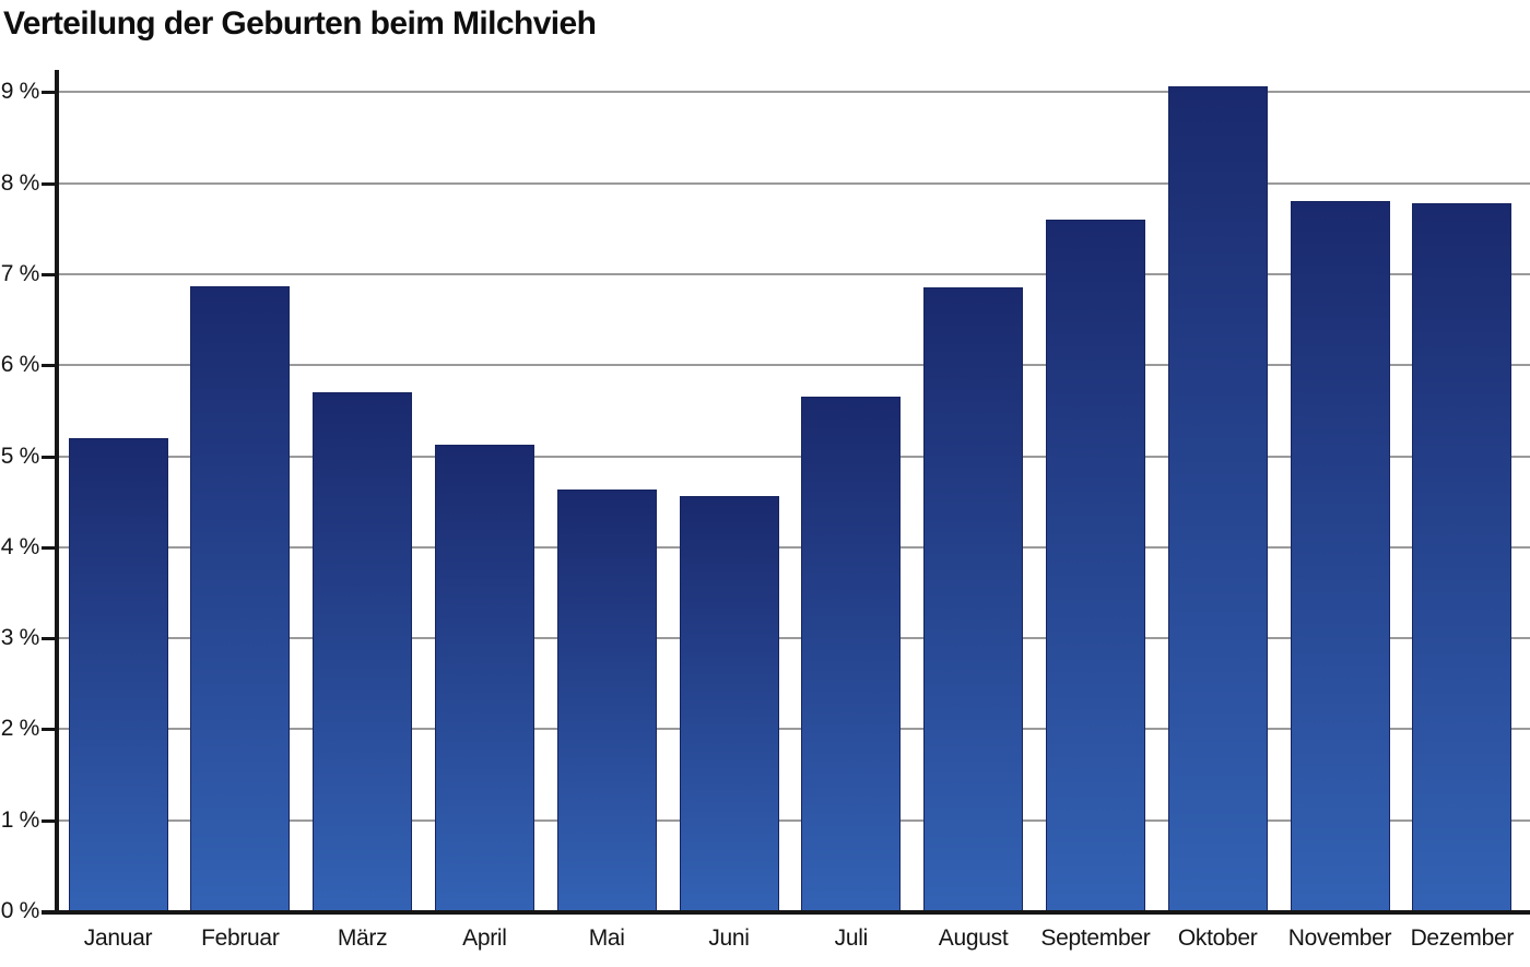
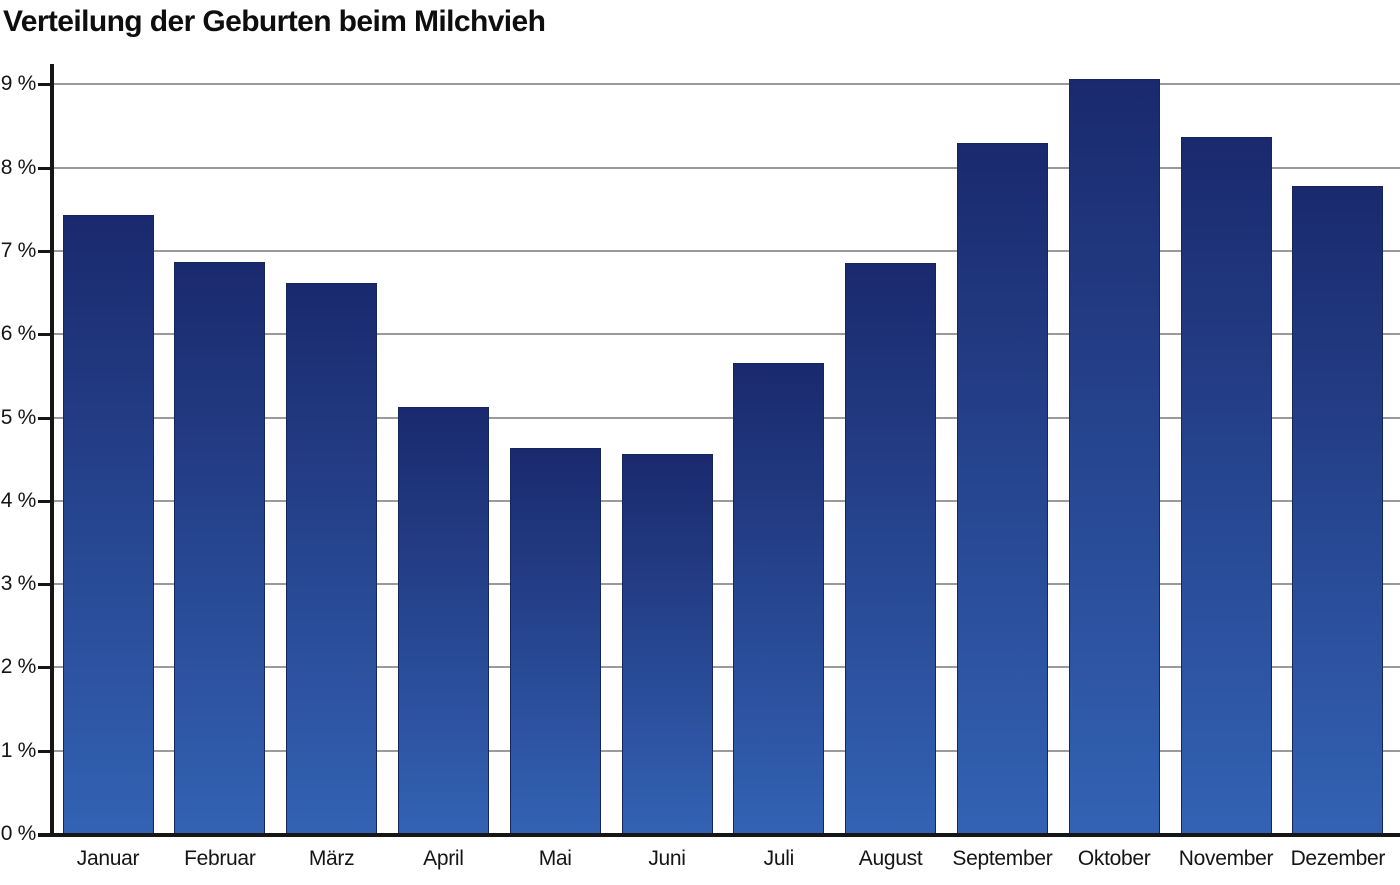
Januar: 5.2% -> 7.4%
März: 5.7% -> 6.6%
September: 7.6% -> 8.3%
November: 7.8% -> 8.4%
